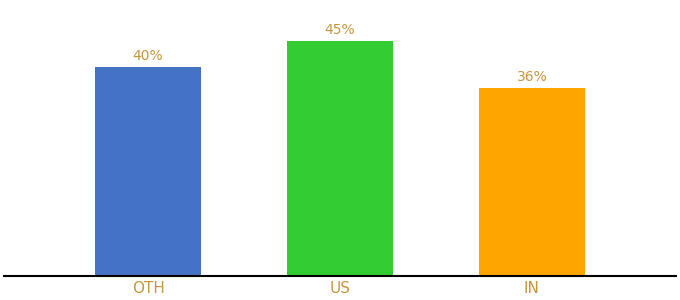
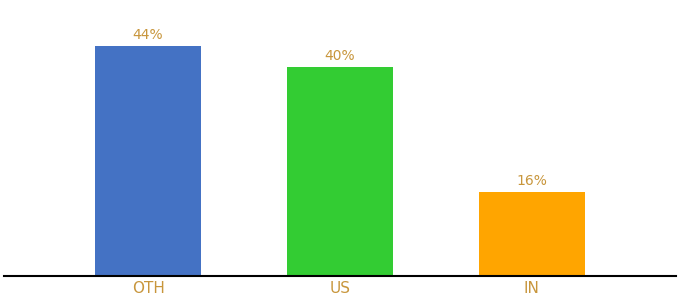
OTH: 40% -> 44%
US: 45% -> 40%
IN: 36% -> 16%
